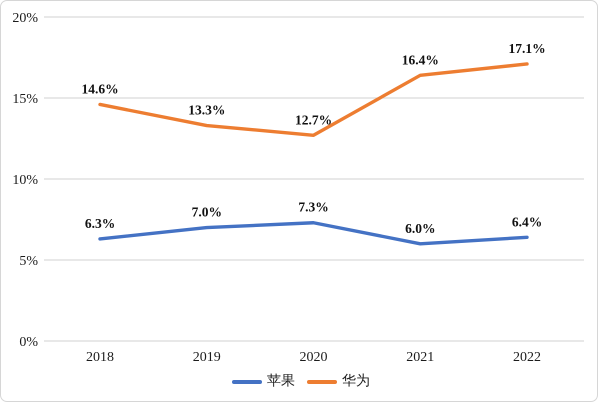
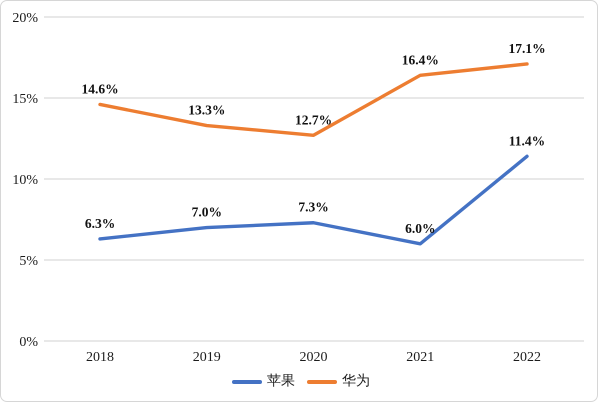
苹果/2022: 6.4% -> 11.4%
